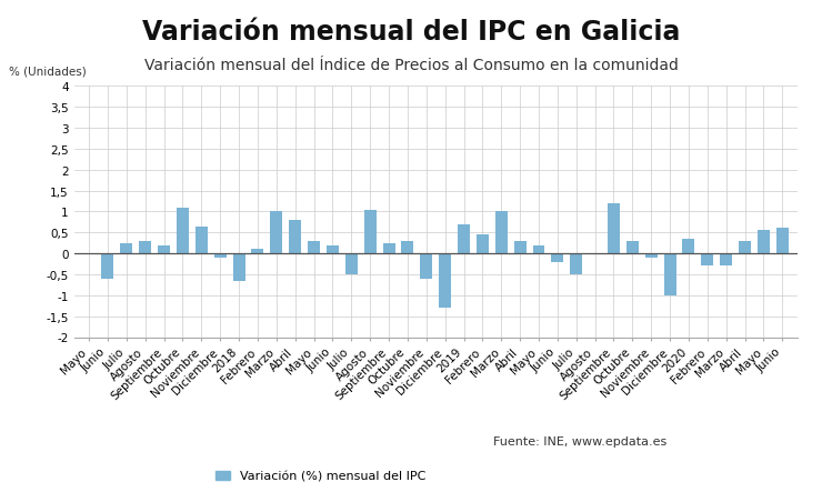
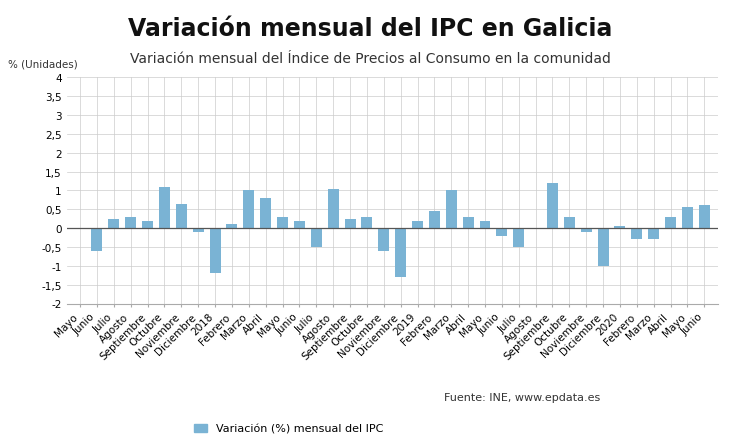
2018: -0,65 -> -1,20
2019: 0,70 -> 0,20
2020: 0,35 -> 0,05
